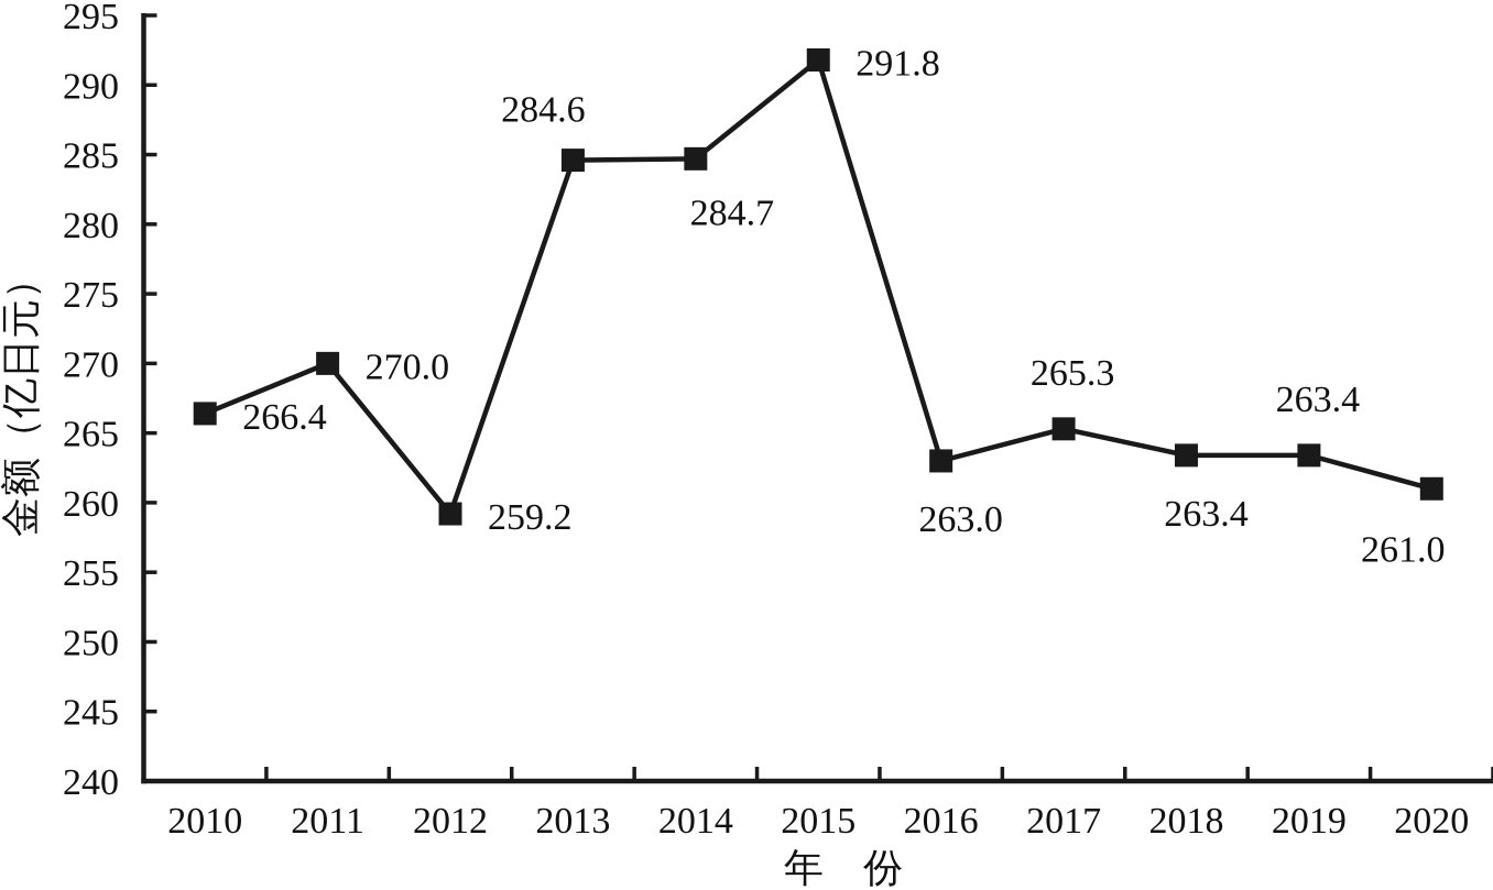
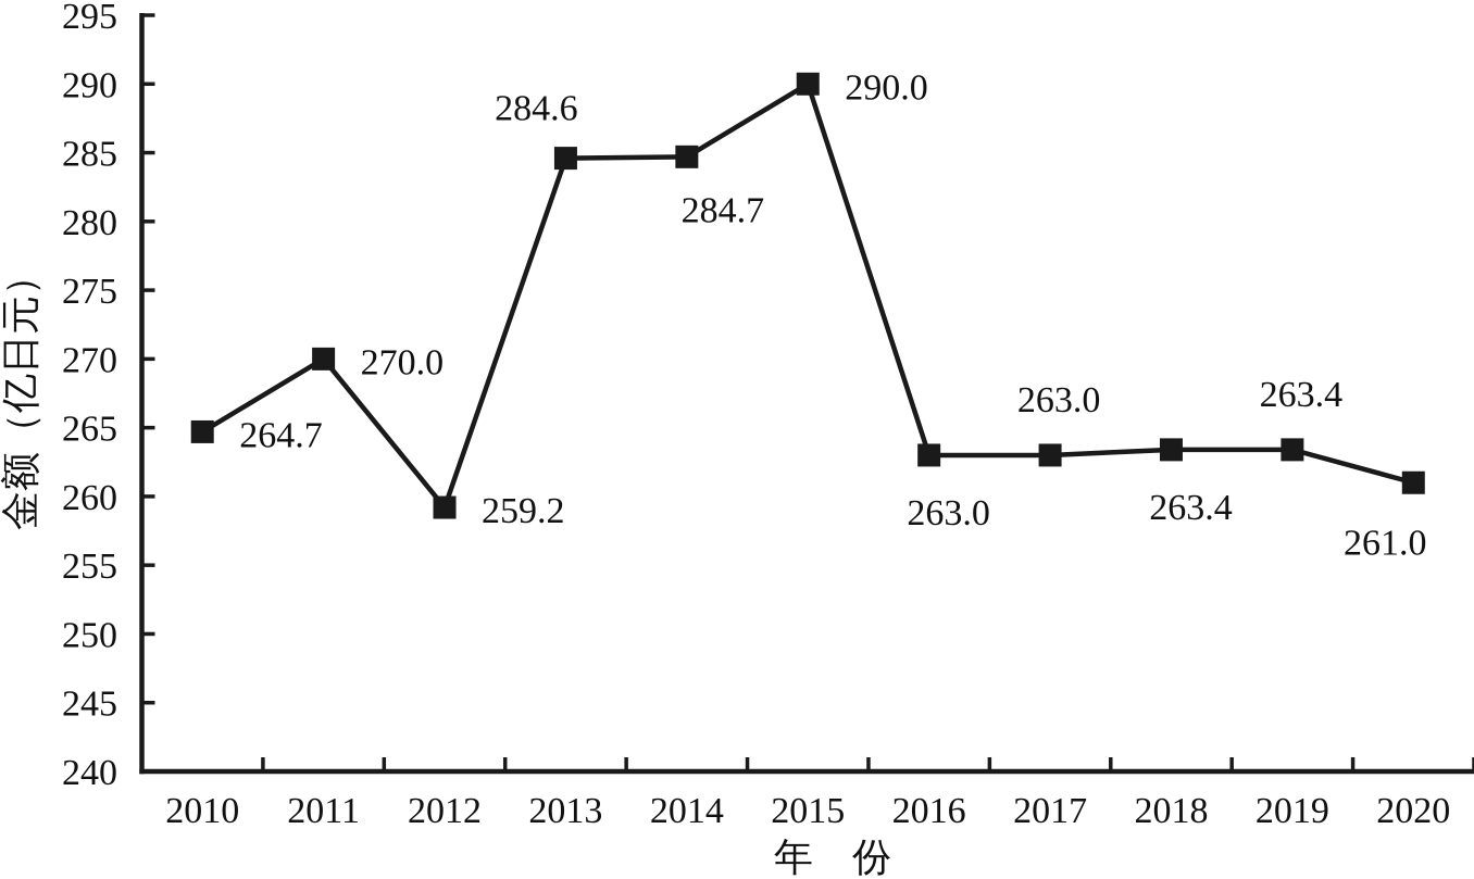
2010: 266.4 -> 264.7
2015: 291.8 -> 290.0
2017: 265.3 -> 263.0
